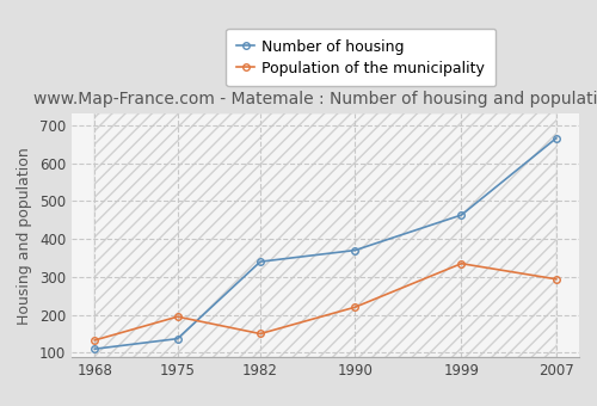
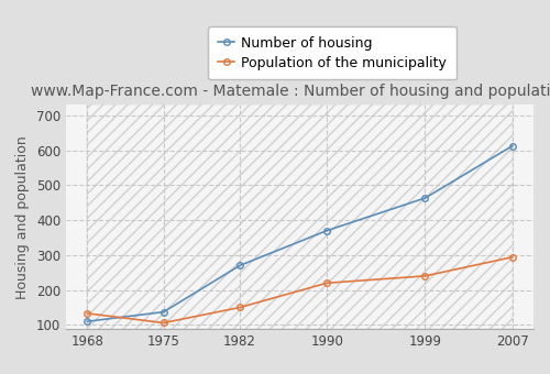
Population of the municipality/1975: 195 -> 106
Number of housing/1982: 340 -> 270
Population of the municipality/1999: 335 -> 240
Number of housing/2007: 665 -> 612
